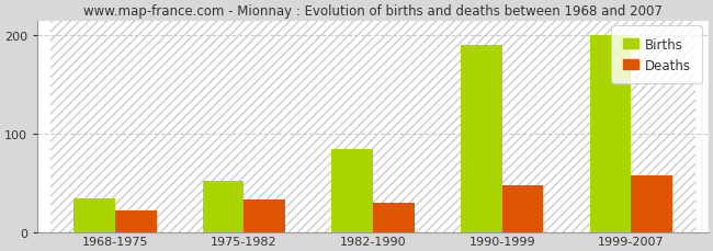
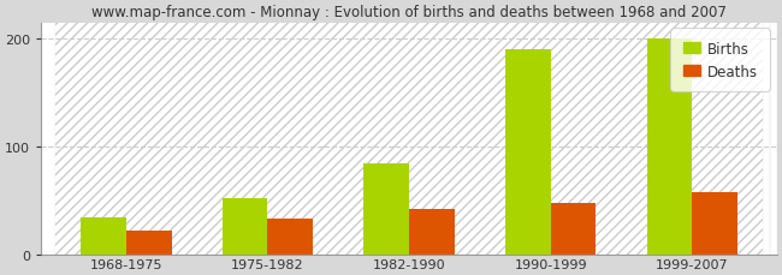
Deaths/1982-1990: 30 -> 42
